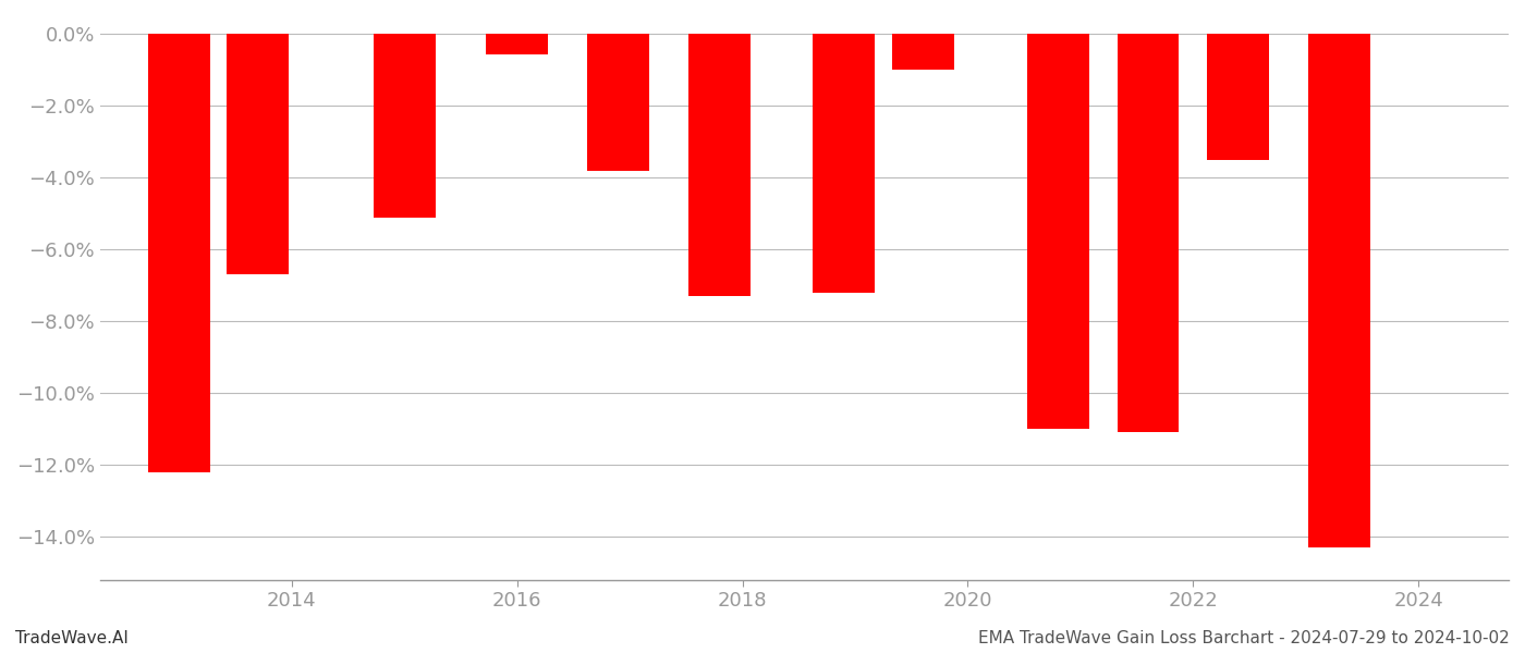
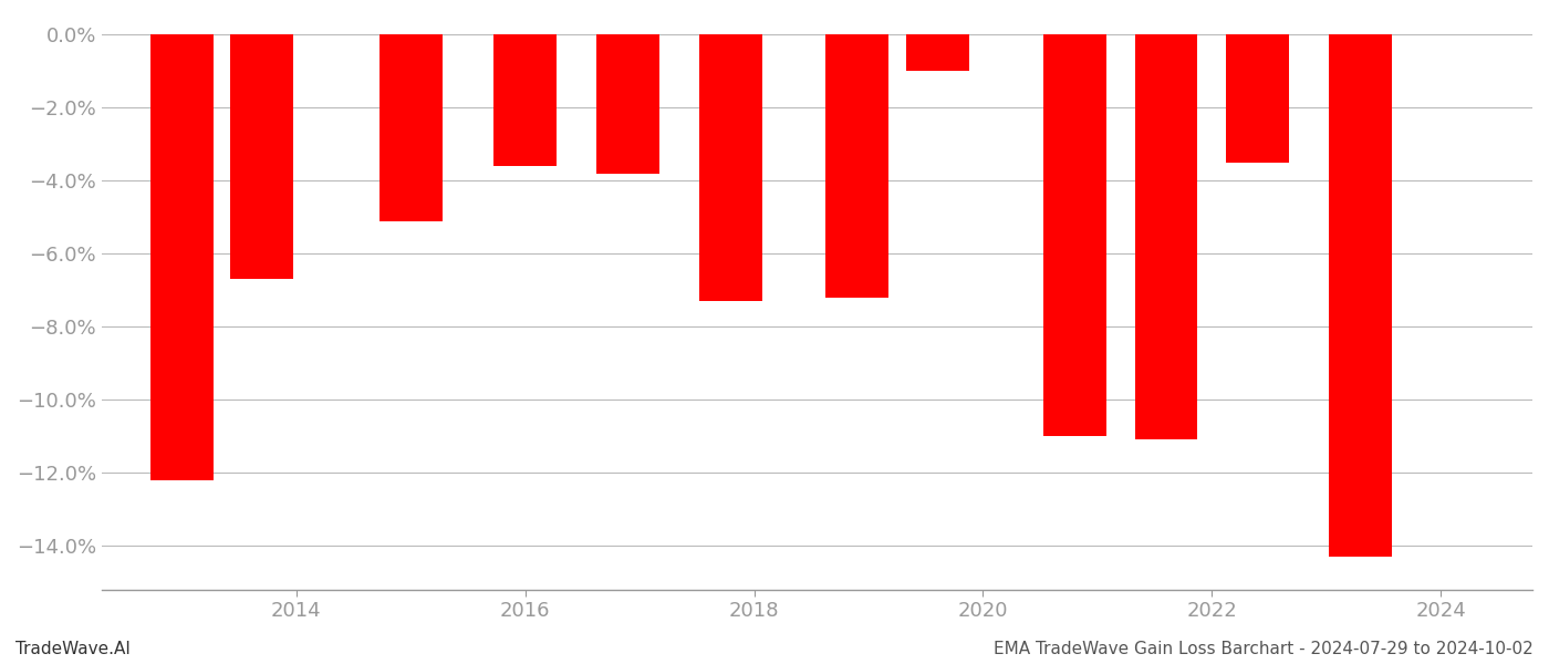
2016: -0.55% -> -3.60%
